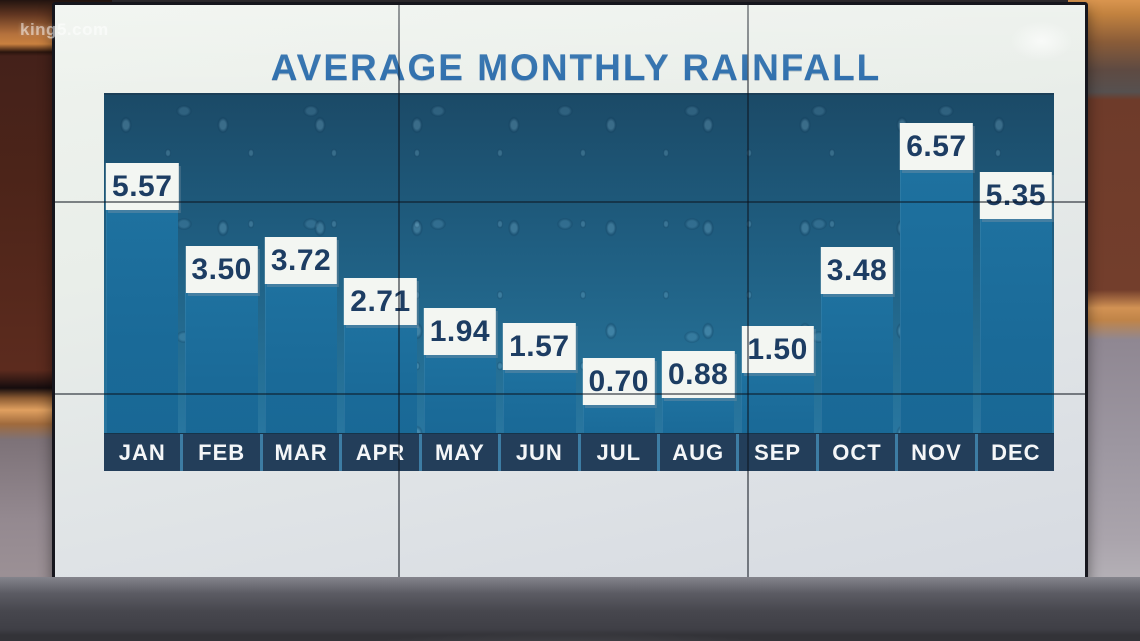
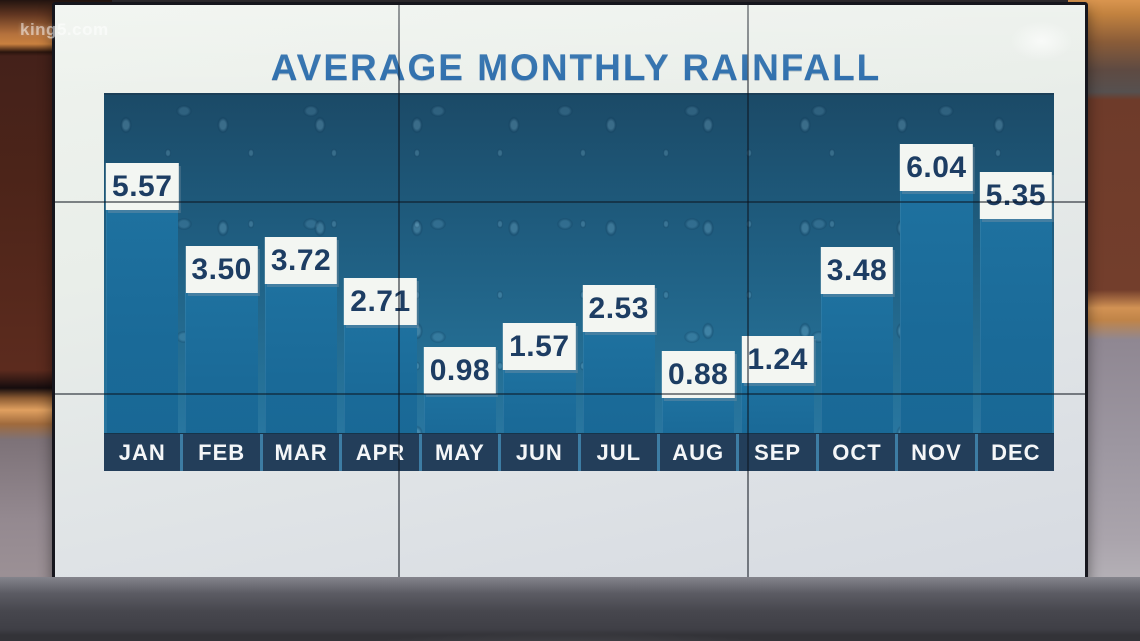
MAY: 1.94 -> 0.98
JUL: 0.70 -> 2.53
SEP: 1.50 -> 1.24
NOV: 6.57 -> 6.04
